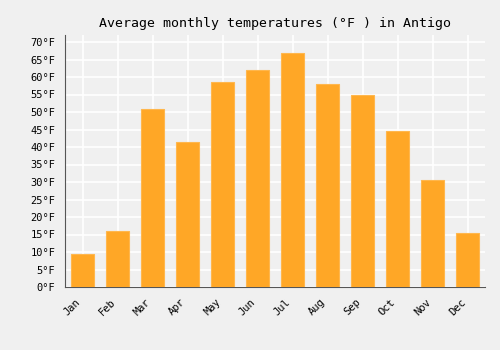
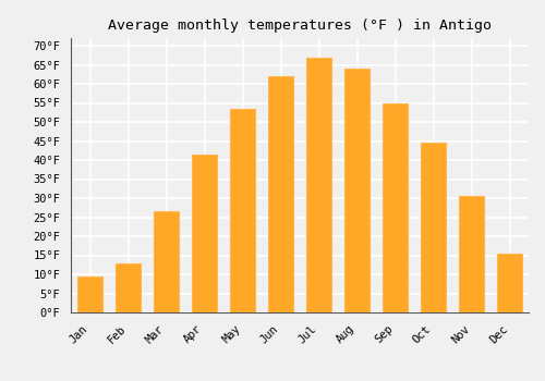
Feb: 16.0°F -> 13.0°F
Mar: 51.0°F -> 26.5°F
May: 58.5°F -> 53.5°F
Aug: 58.0°F -> 64.0°F
